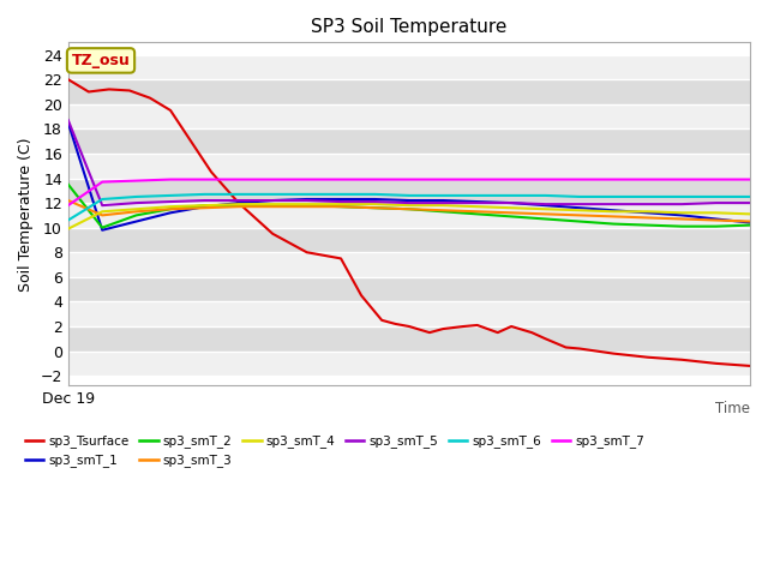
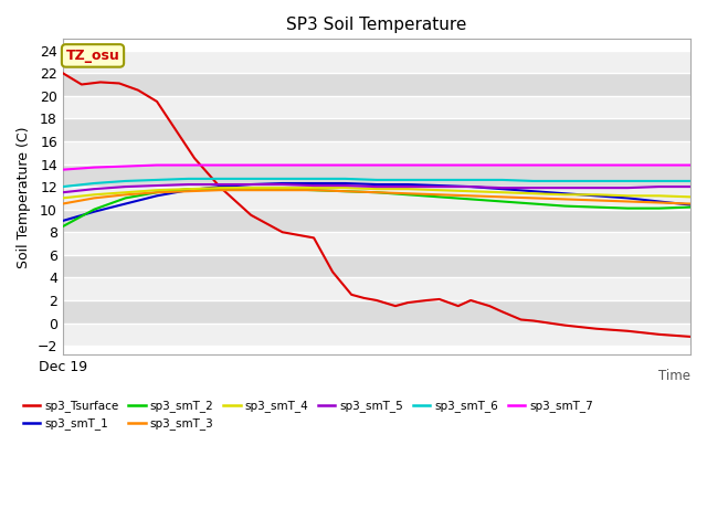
sp3_smT_1/Dec 19: 18.5 -> 9.0
sp3_smT_2/Dec 19: 13.5 -> 8.5
sp3_smT_3/Dec 19: 12.2 -> 10.5
sp3_smT_4/Dec 19: 9.9 -> 11.0
sp3_smT_5/Dec 19: 18.7 -> 11.5
sp3_smT_6/Dec 19: 10.6 -> 12.0
sp3_smT_7/Dec 19: 11.8 -> 13.5
